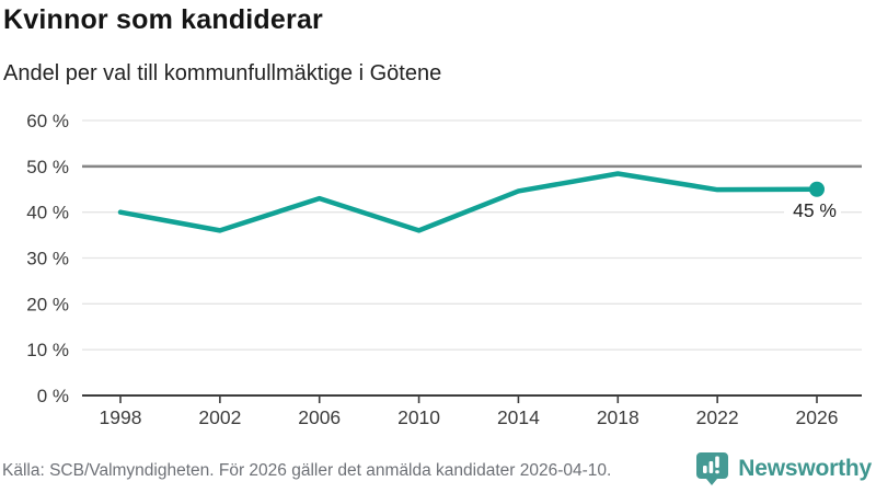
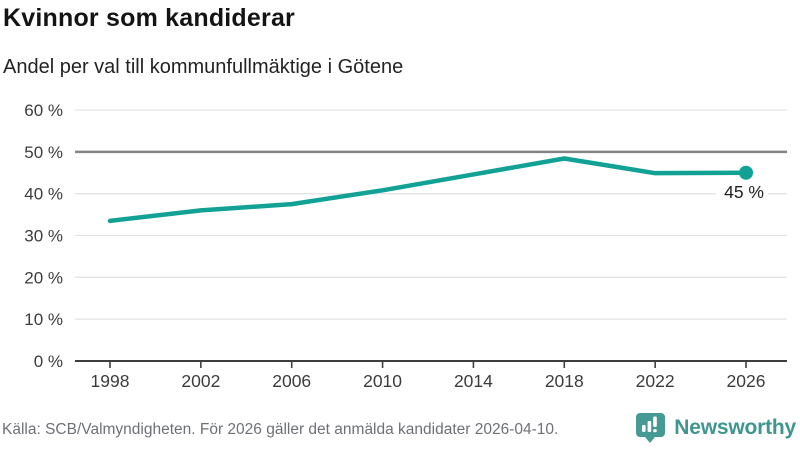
1998: 40% -> 34%
2006: 43% -> 38%
2010: 36% -> 41%
